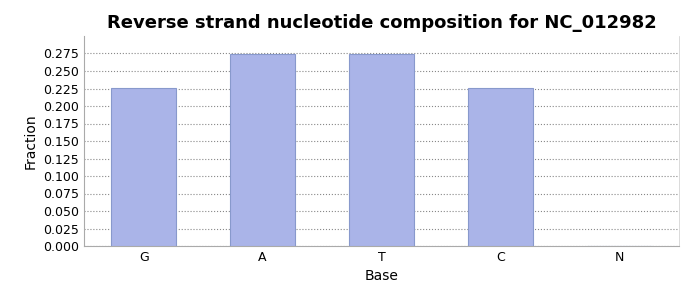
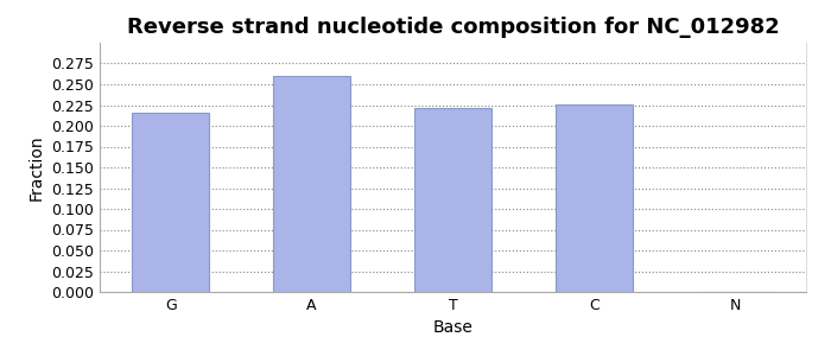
G: 0.226 -> 0.216
A: 0.274 -> 0.260
T: 0.274 -> 0.222
